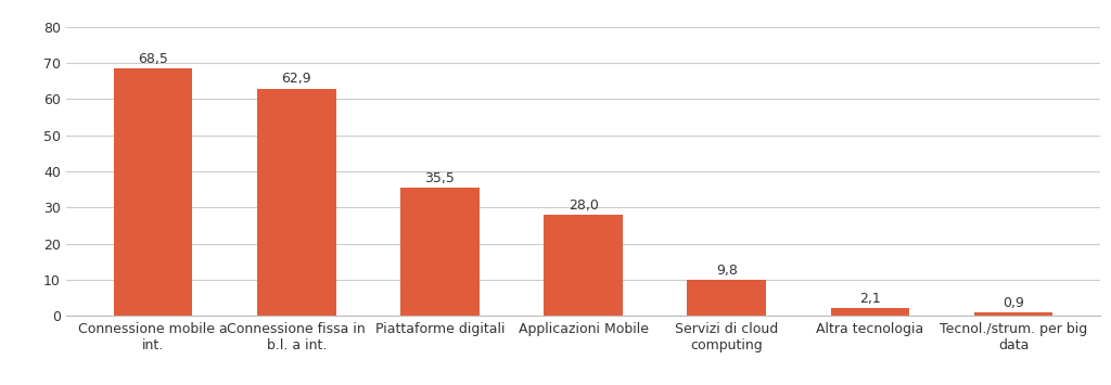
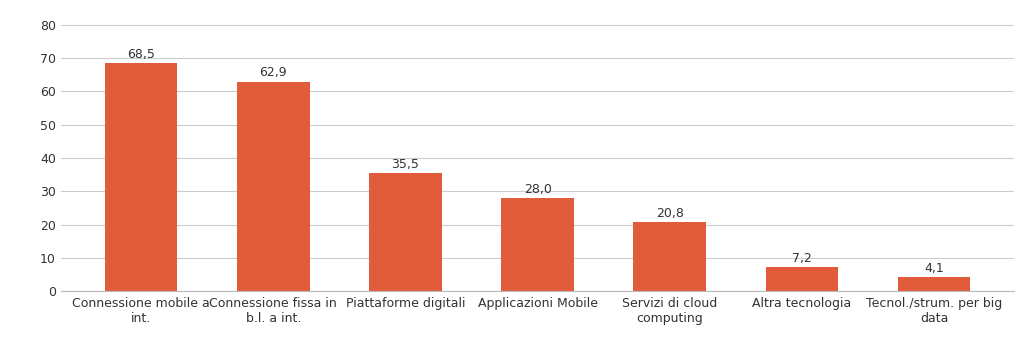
Servizi di cloud computing: 9,8 -> 20,8
Altra tecnologia: 2,1 -> 7,2
Tecnol./strum. per big data: 0,9 -> 4,1
